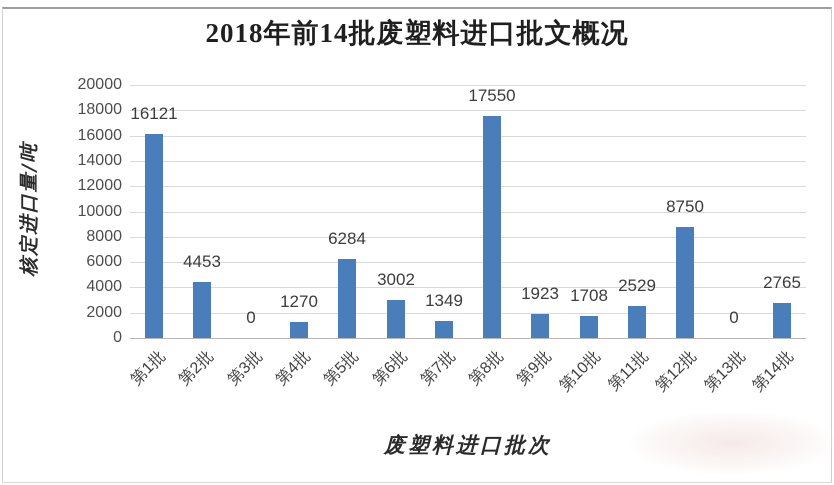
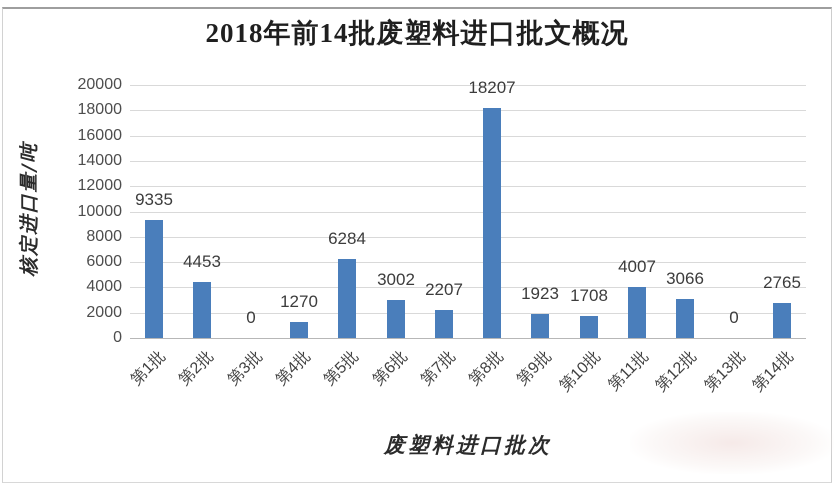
第1批: 16121 -> 9335
第7批: 1349 -> 2207
第8批: 17550 -> 18207
第11批: 2529 -> 4007
第12批: 8750 -> 3066
